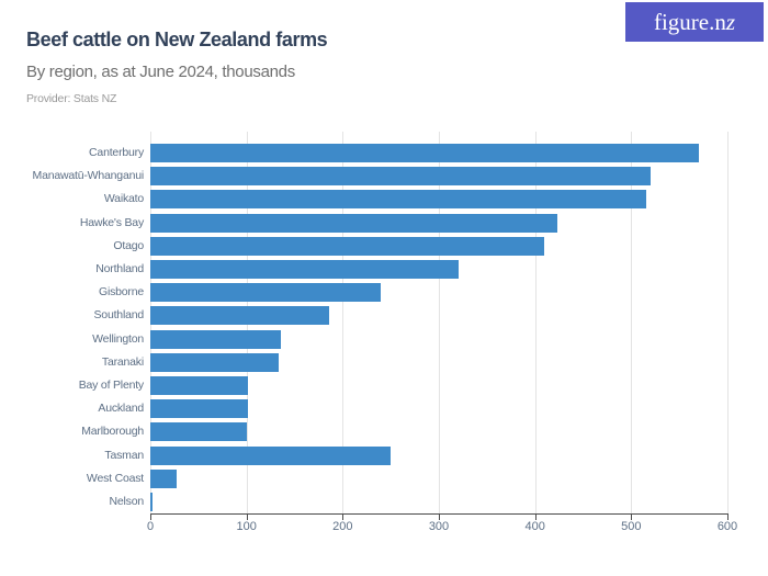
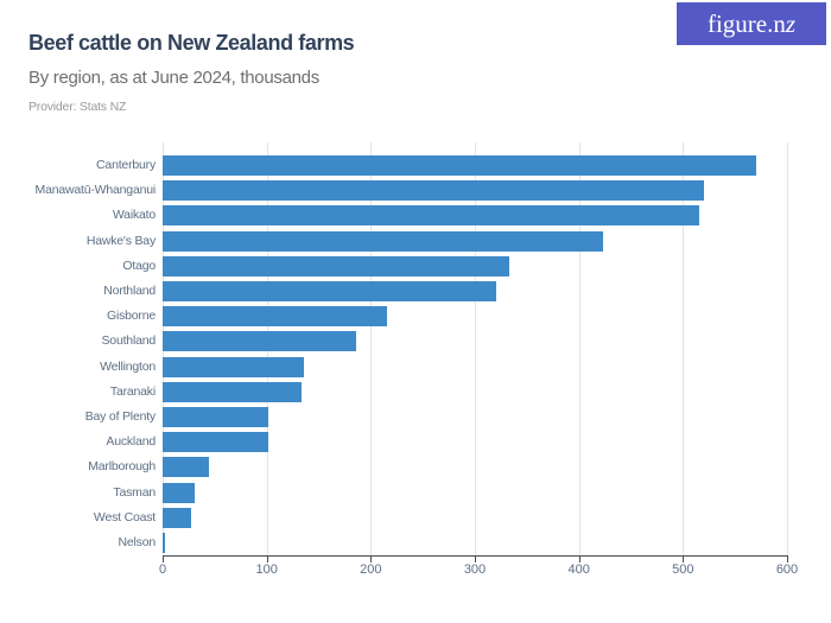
Otago: 410 -> 330
Gisborne: 240 -> 220
Marlborough: 100 -> 40
Tasman: 250 -> 30
